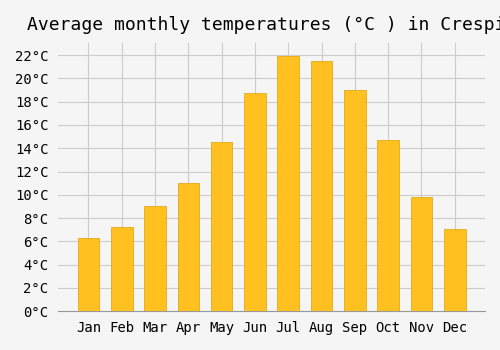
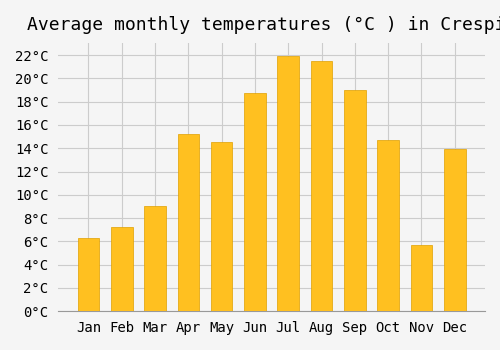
Apr: 11.0°C -> 15.2°C
Nov: 9.8°C -> 5.7°C
Dec: 7.1°C -> 13.9°C
